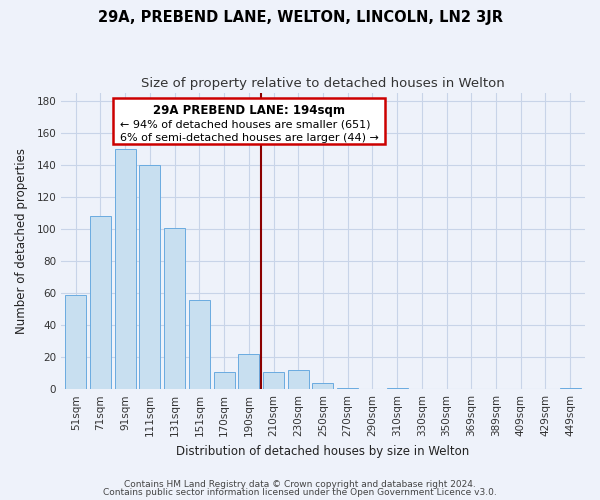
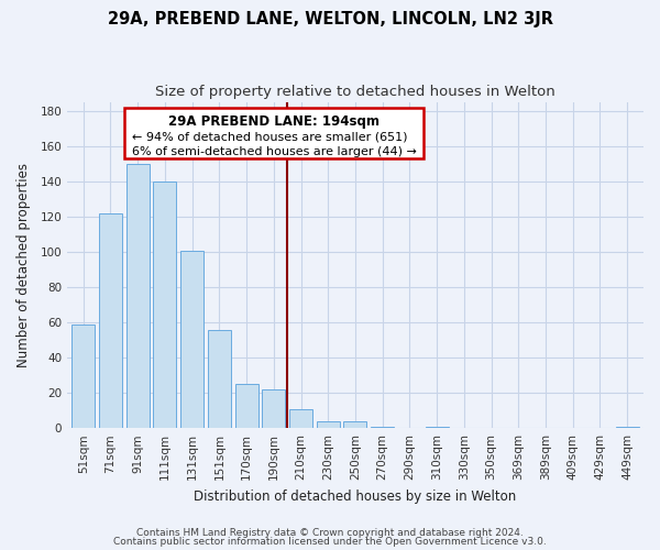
71sqm: 108 -> 122
170sqm: 11 -> 25
230sqm: 12 -> 4
